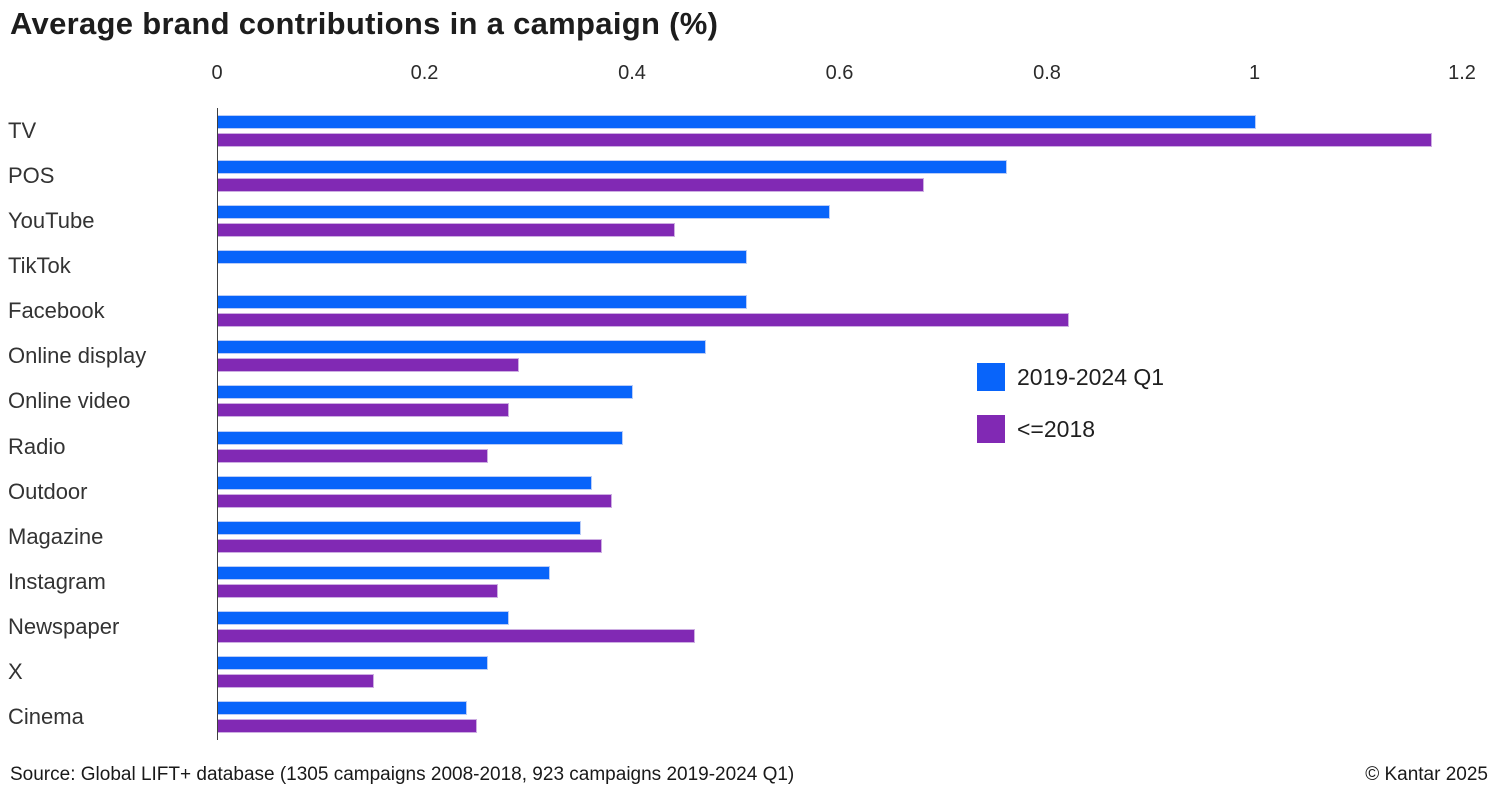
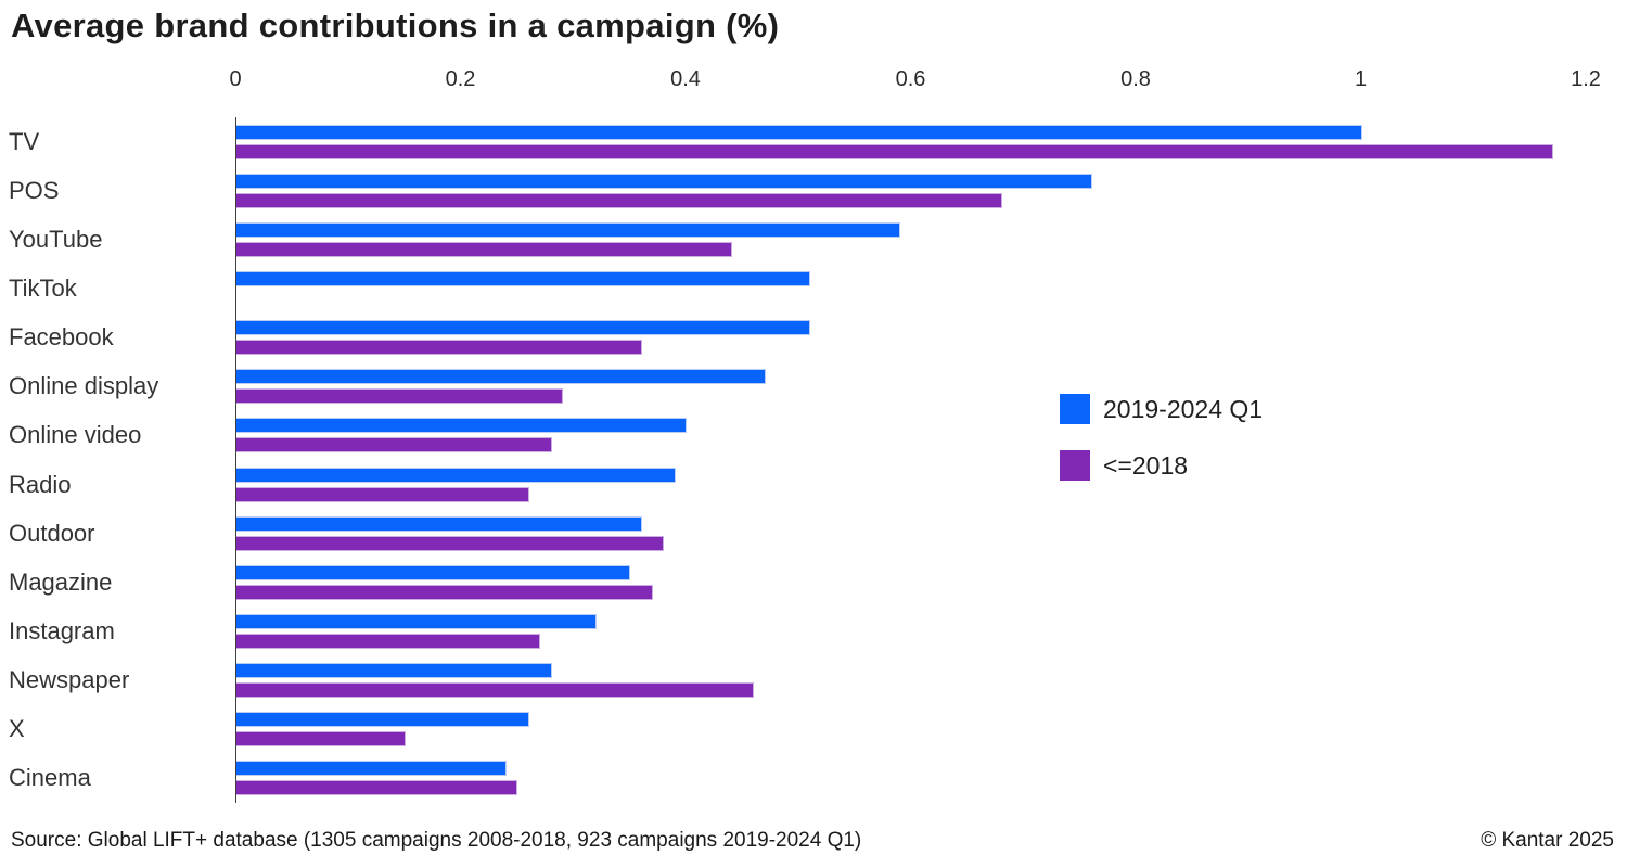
<=2018/Facebook: 0.82 -> 0.36
